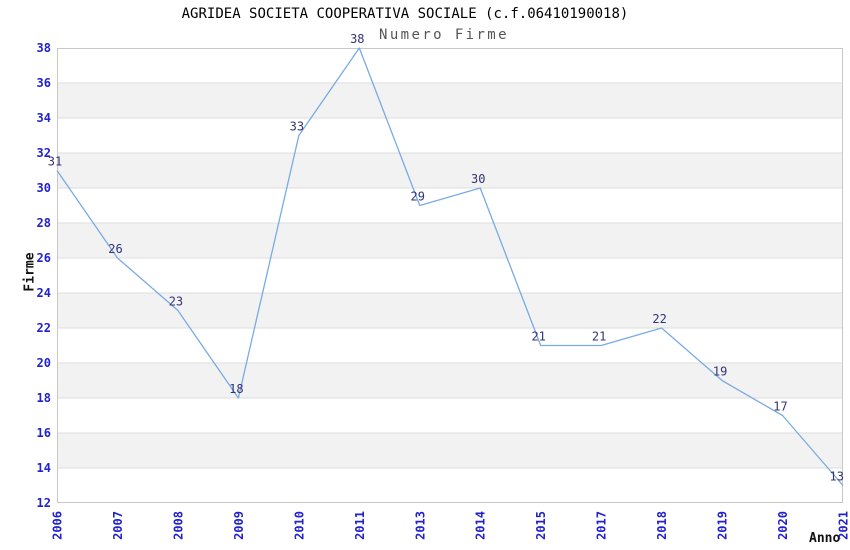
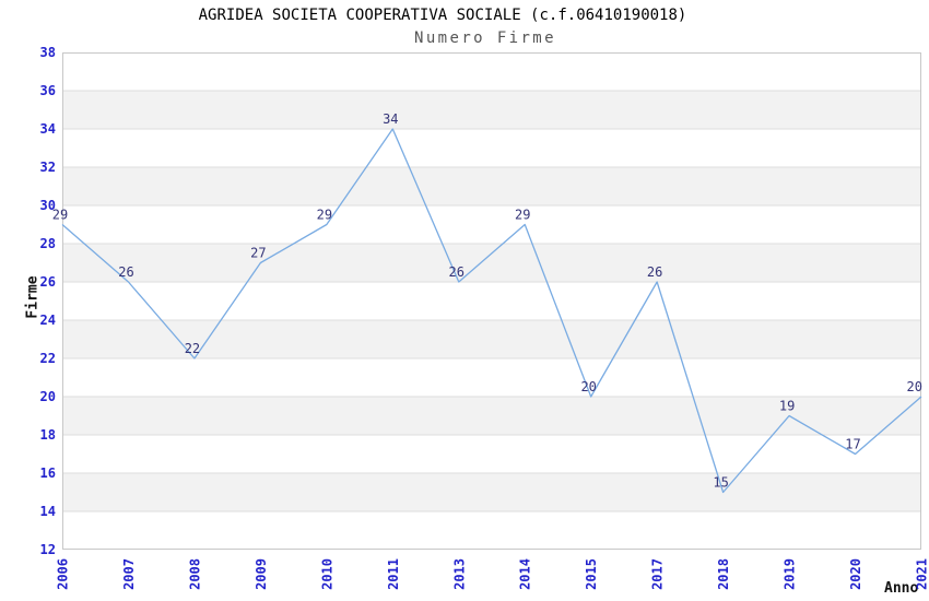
2006: 31 -> 29
2008: 23 -> 22
2009: 18 -> 27
2010: 33 -> 29
2011: 38 -> 34
2013: 29 -> 26
2014: 30 -> 29
2015: 21 -> 20
2017: 21 -> 26
2018: 22 -> 15
2021: 13 -> 20
